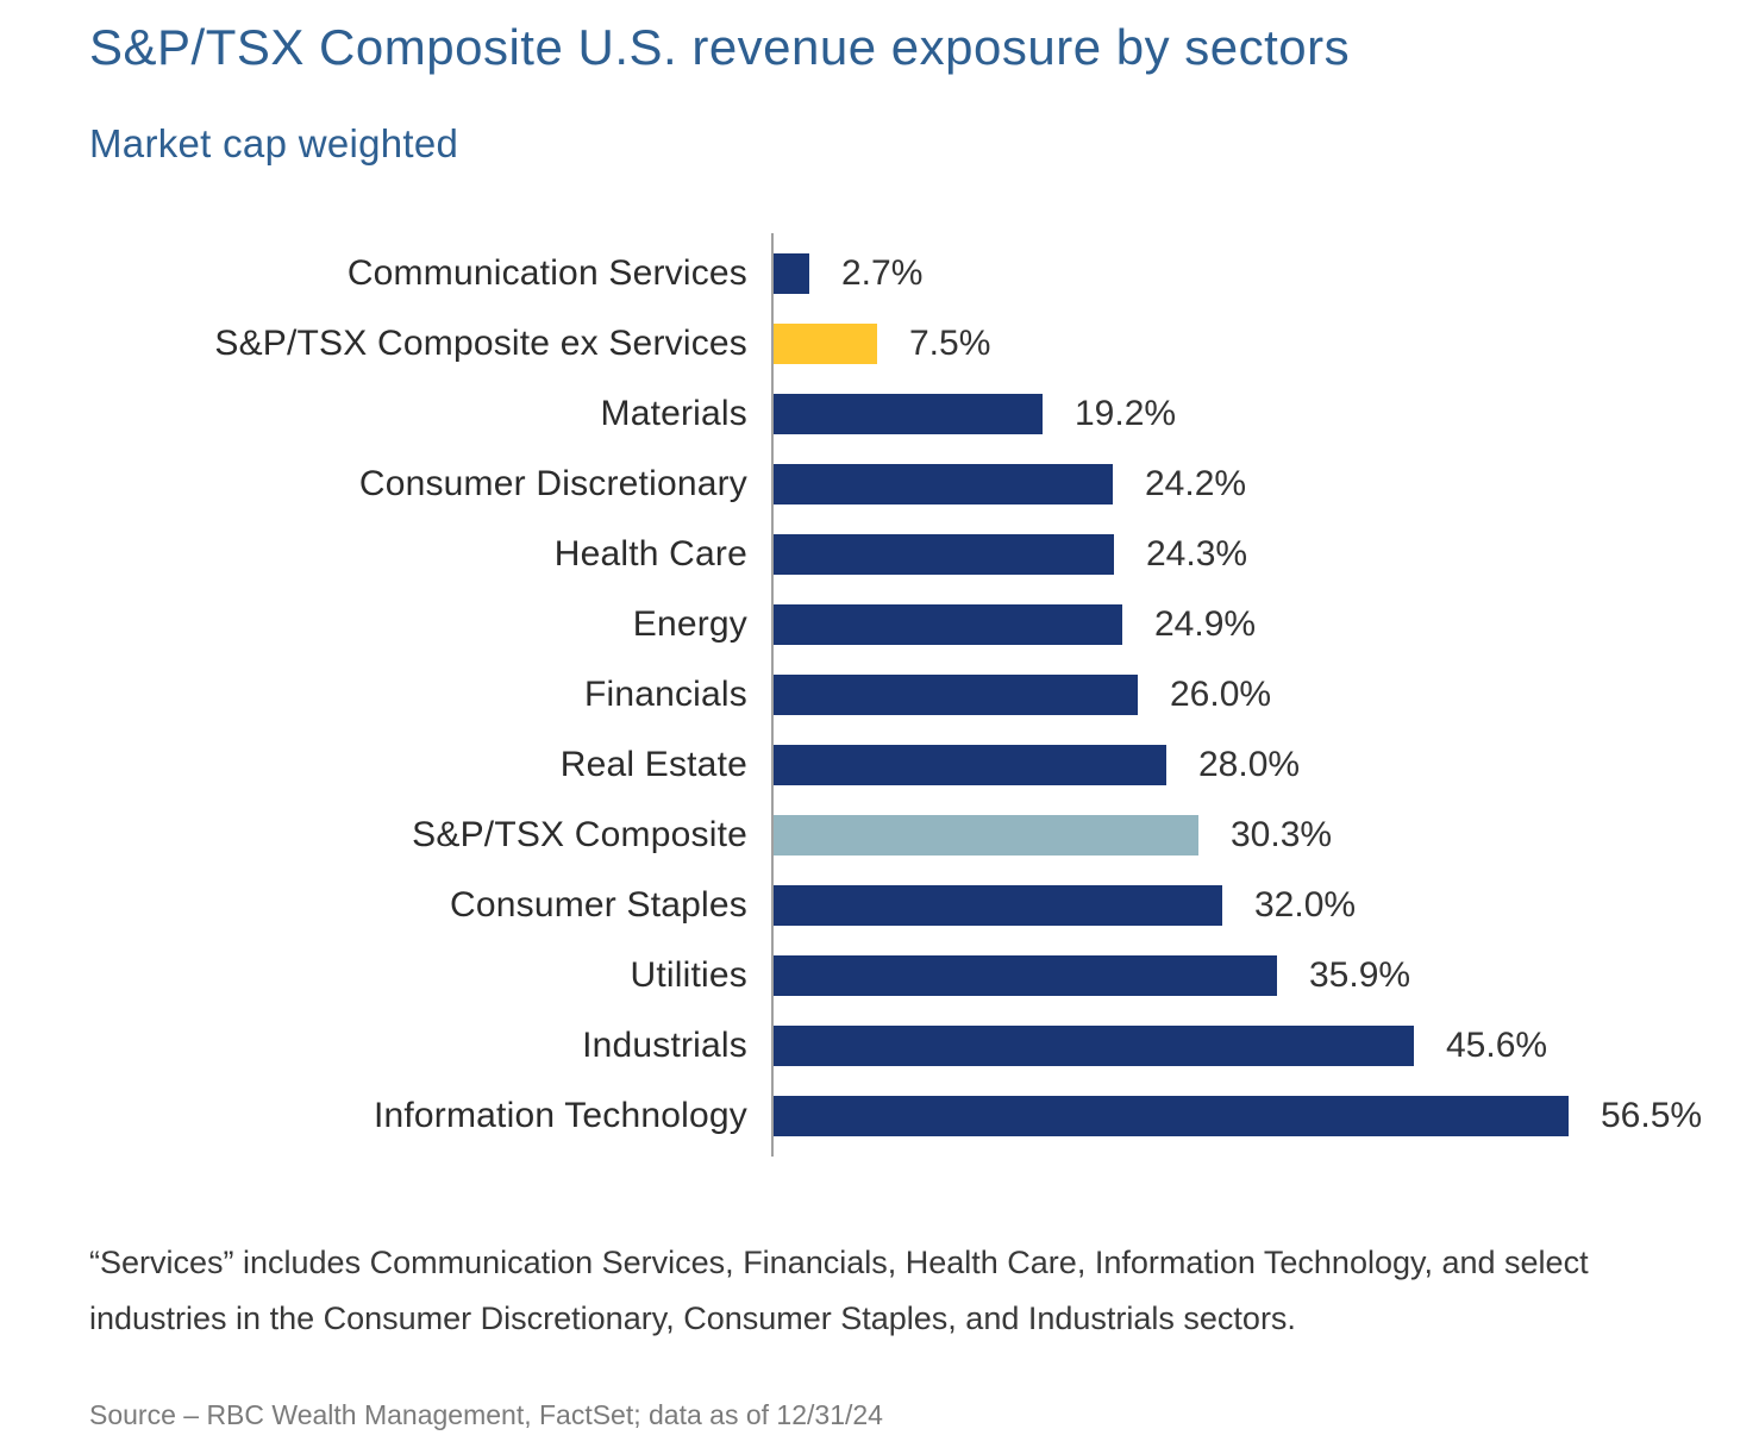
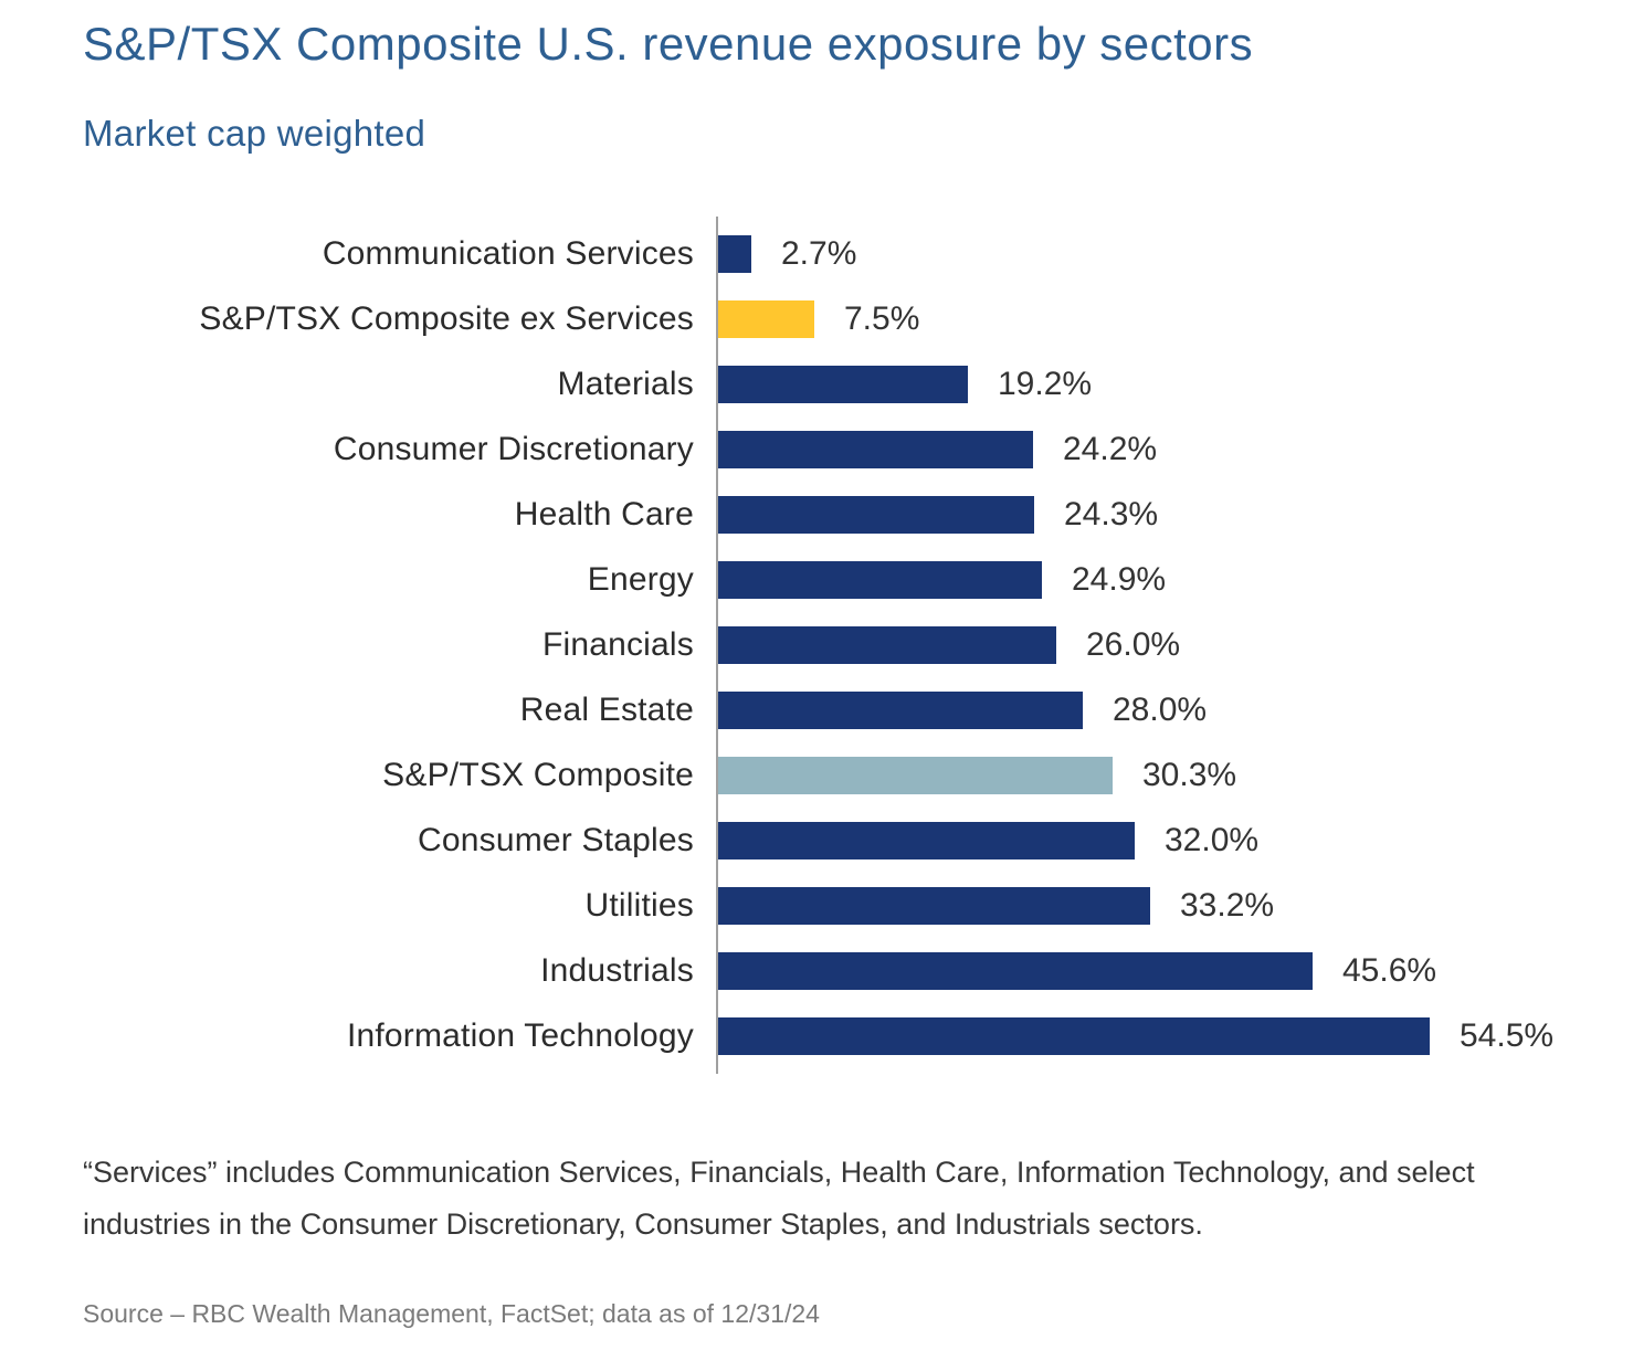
Utilities: 35.9% -> 33.2%
Information Technology: 56.5% -> 54.5%
